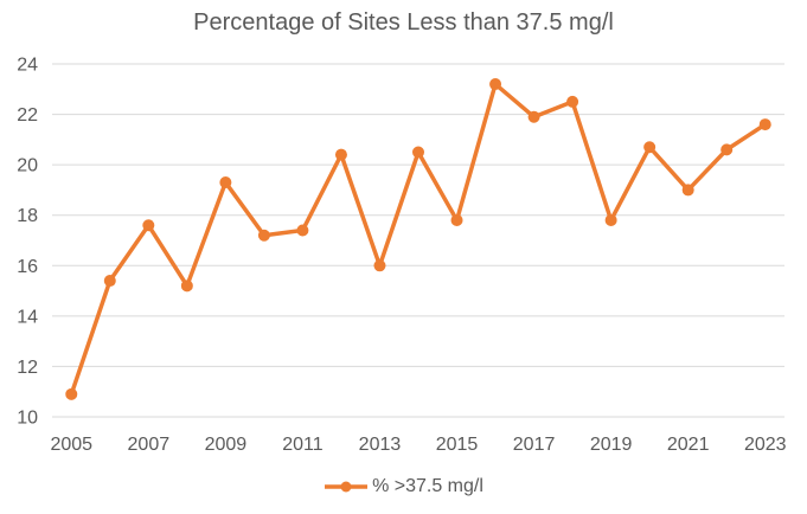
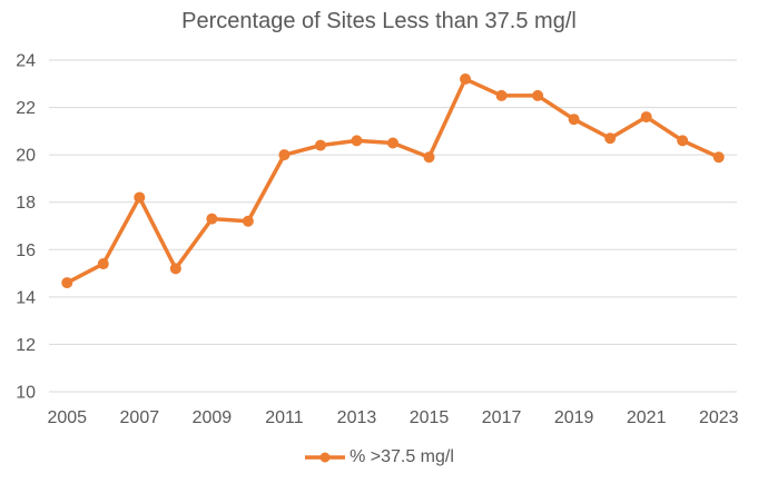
2005: 10.9 -> 14.6
2007: 17.6 -> 18.2
2009: 19.3 -> 17.3
2011: 17.4 -> 20.0
2013: 16.0 -> 20.6
2015: 17.8 -> 19.9
2017: 21.9 -> 22.5
2019: 17.8 -> 21.5
2021: 19.0 -> 21.6
2023: 21.6 -> 19.9
